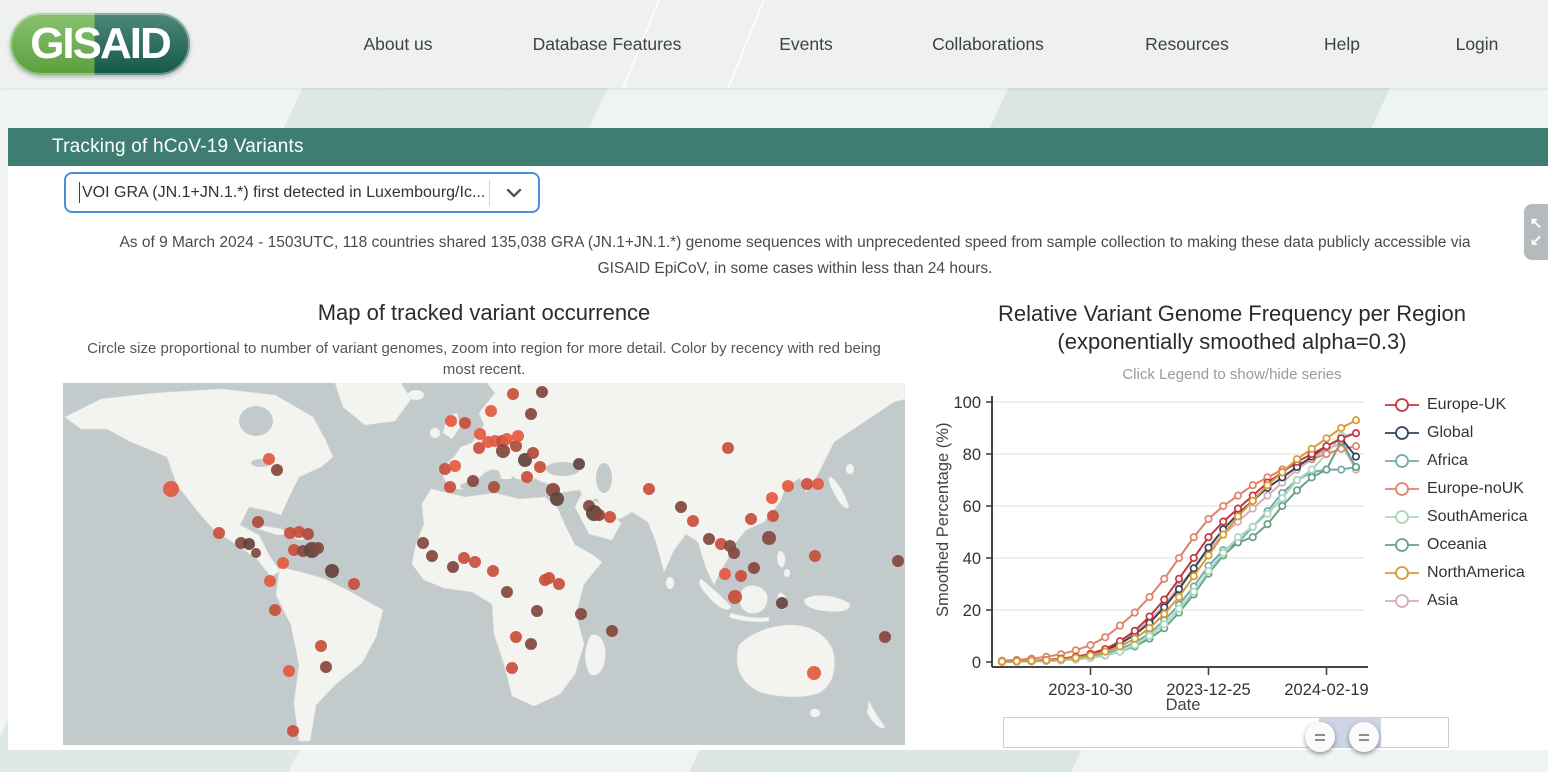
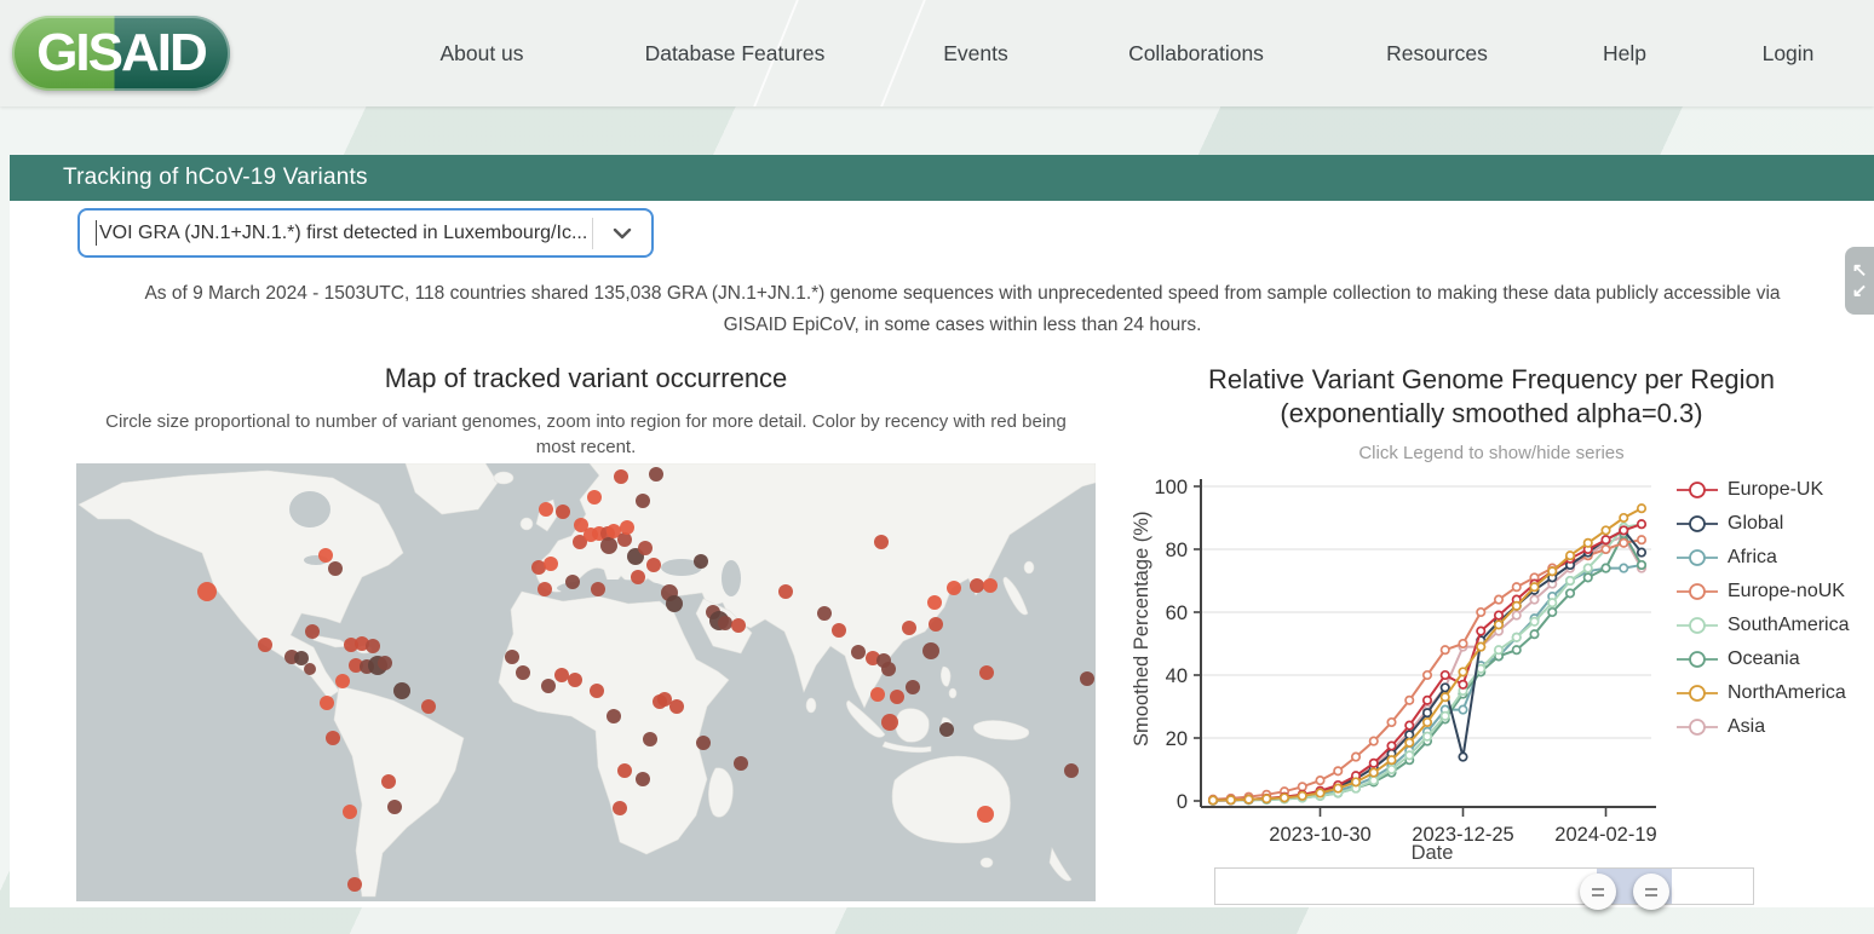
Europe-UK/2023-12-25: 48 -> 37
Global/2023-12-25: 44 -> 14
Africa/2023-12-25: 37 -> 29
Europe-noUK/2023-12-25: 55 -> 50
Asia/2023-12-25: 43 -> 49
